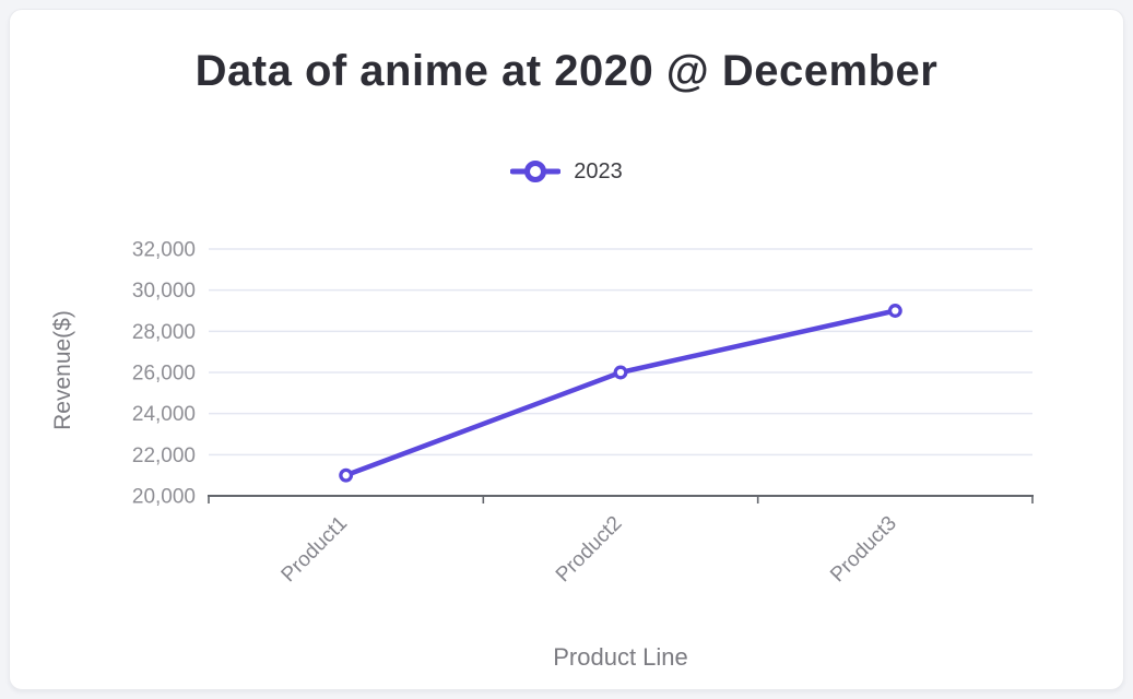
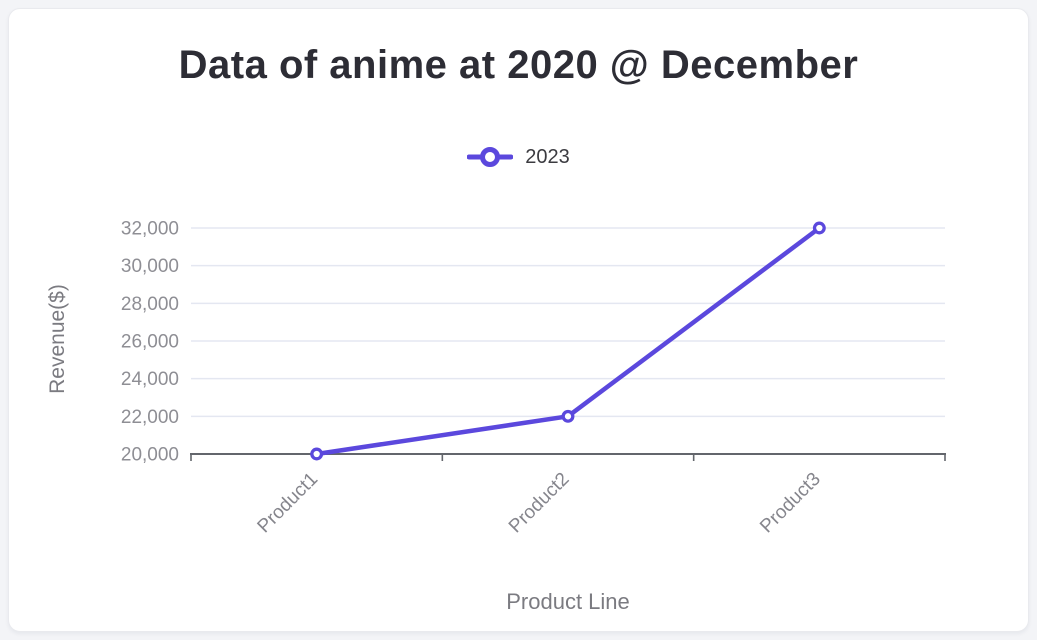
Product1: 21000 -> 20000
Product2: 26000 -> 22000
Product3: 29000 -> 32000
